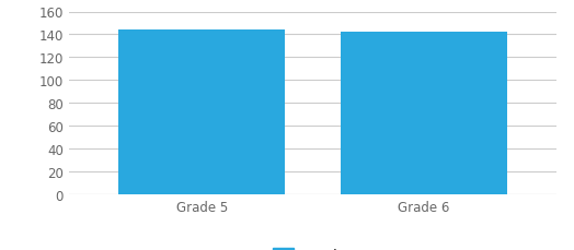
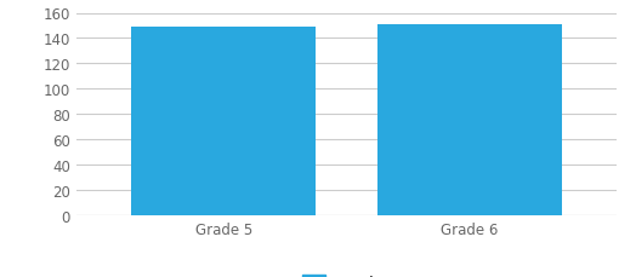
Grade 5: 144 -> 149
Grade 6: 142 -> 151
